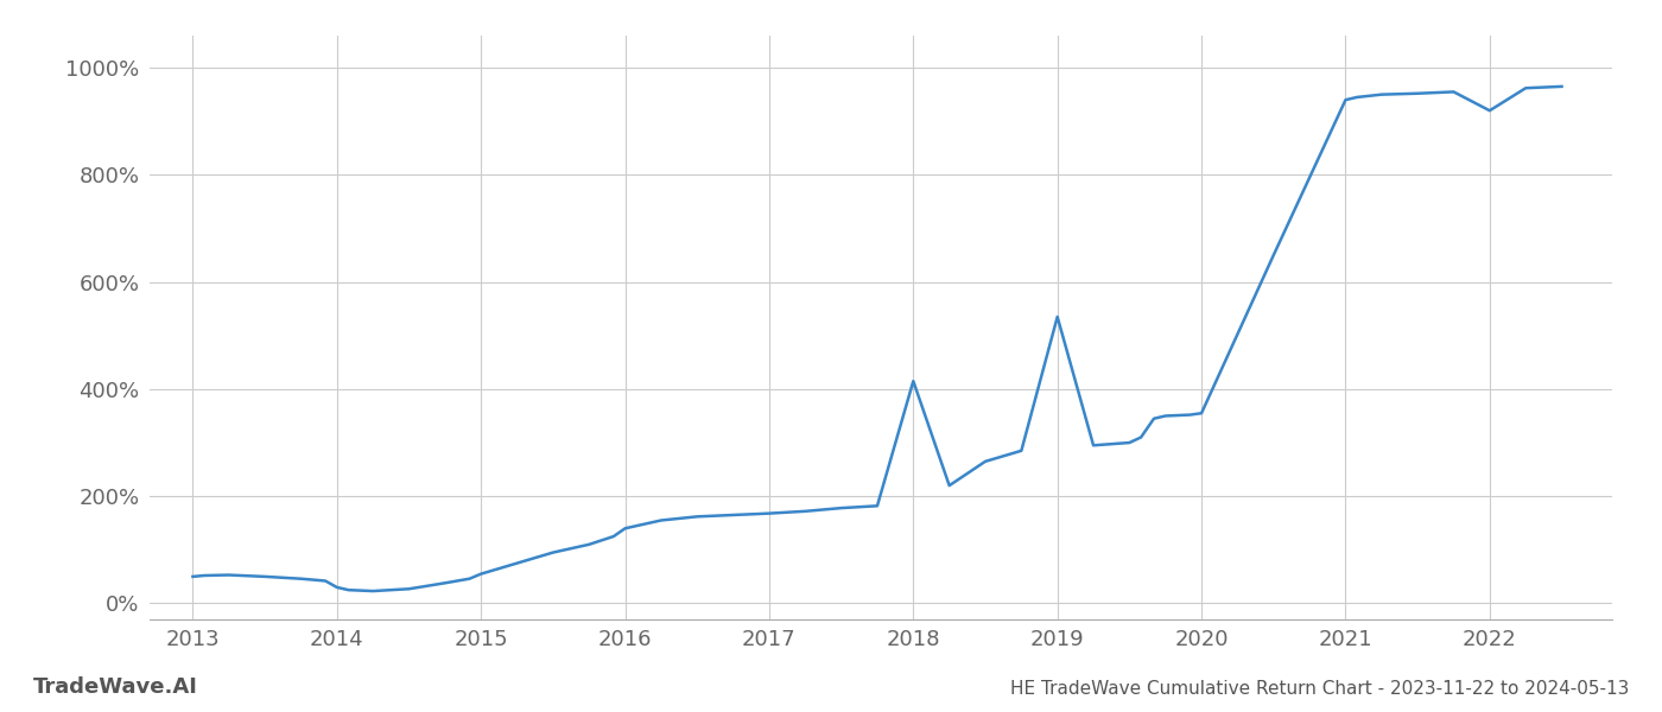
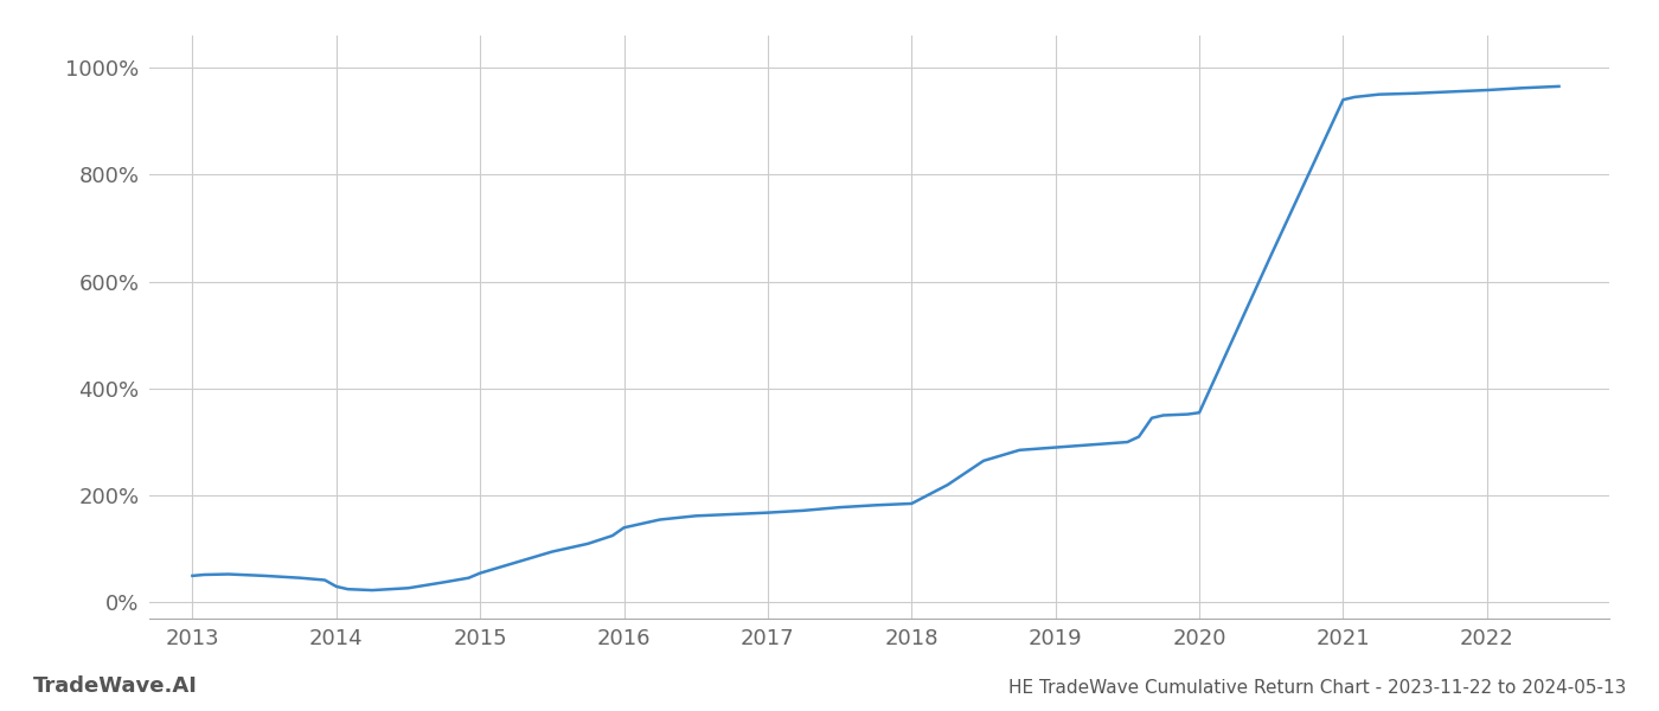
2018: 415% -> 185%
2019: 535% -> 290%
2022: 920% -> 958%
